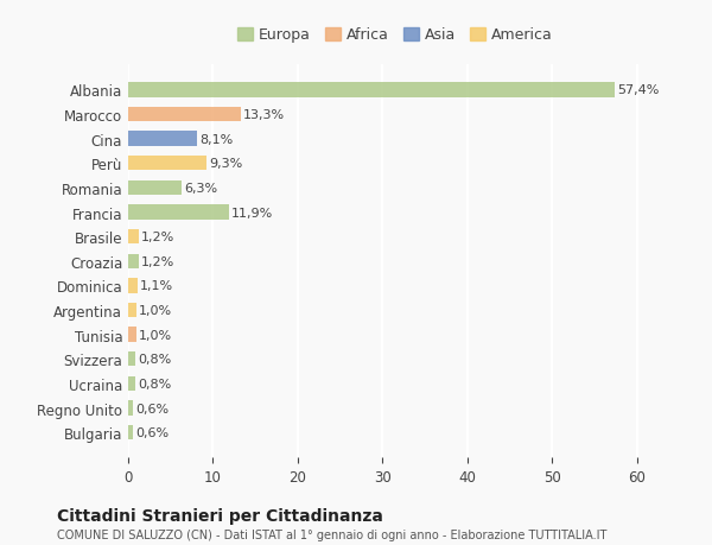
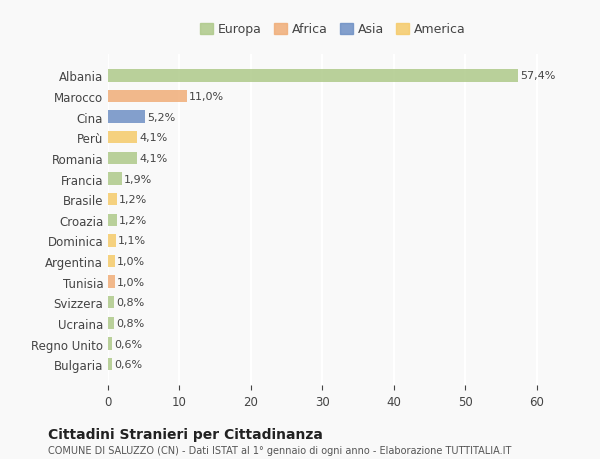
Marocco: 13,3% -> 11,0%
Cina: 8,1% -> 5,2%
Perù: 9,3% -> 4,1%
Romania: 6,3% -> 4,1%
Francia: 11,9% -> 1,9%
